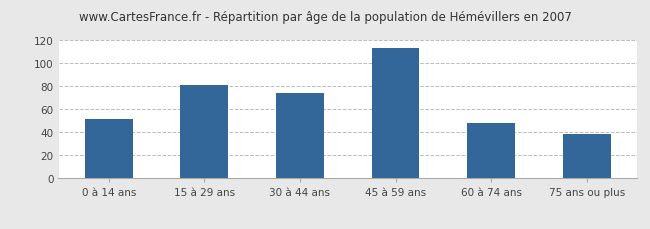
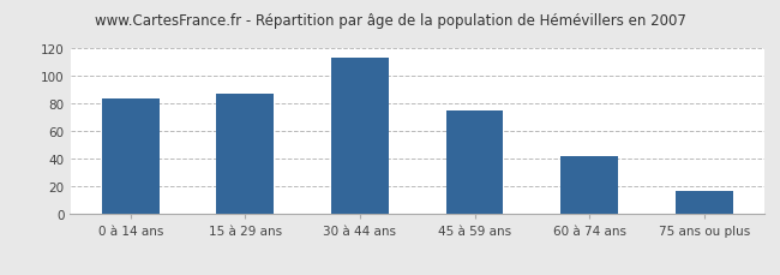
0 à 14 ans: 52 -> 84
15 à 29 ans: 81 -> 87
30 à 44 ans: 74 -> 113
45 à 59 ans: 113 -> 75
60 à 74 ans: 48 -> 42
75 ans ou plus: 39 -> 17
